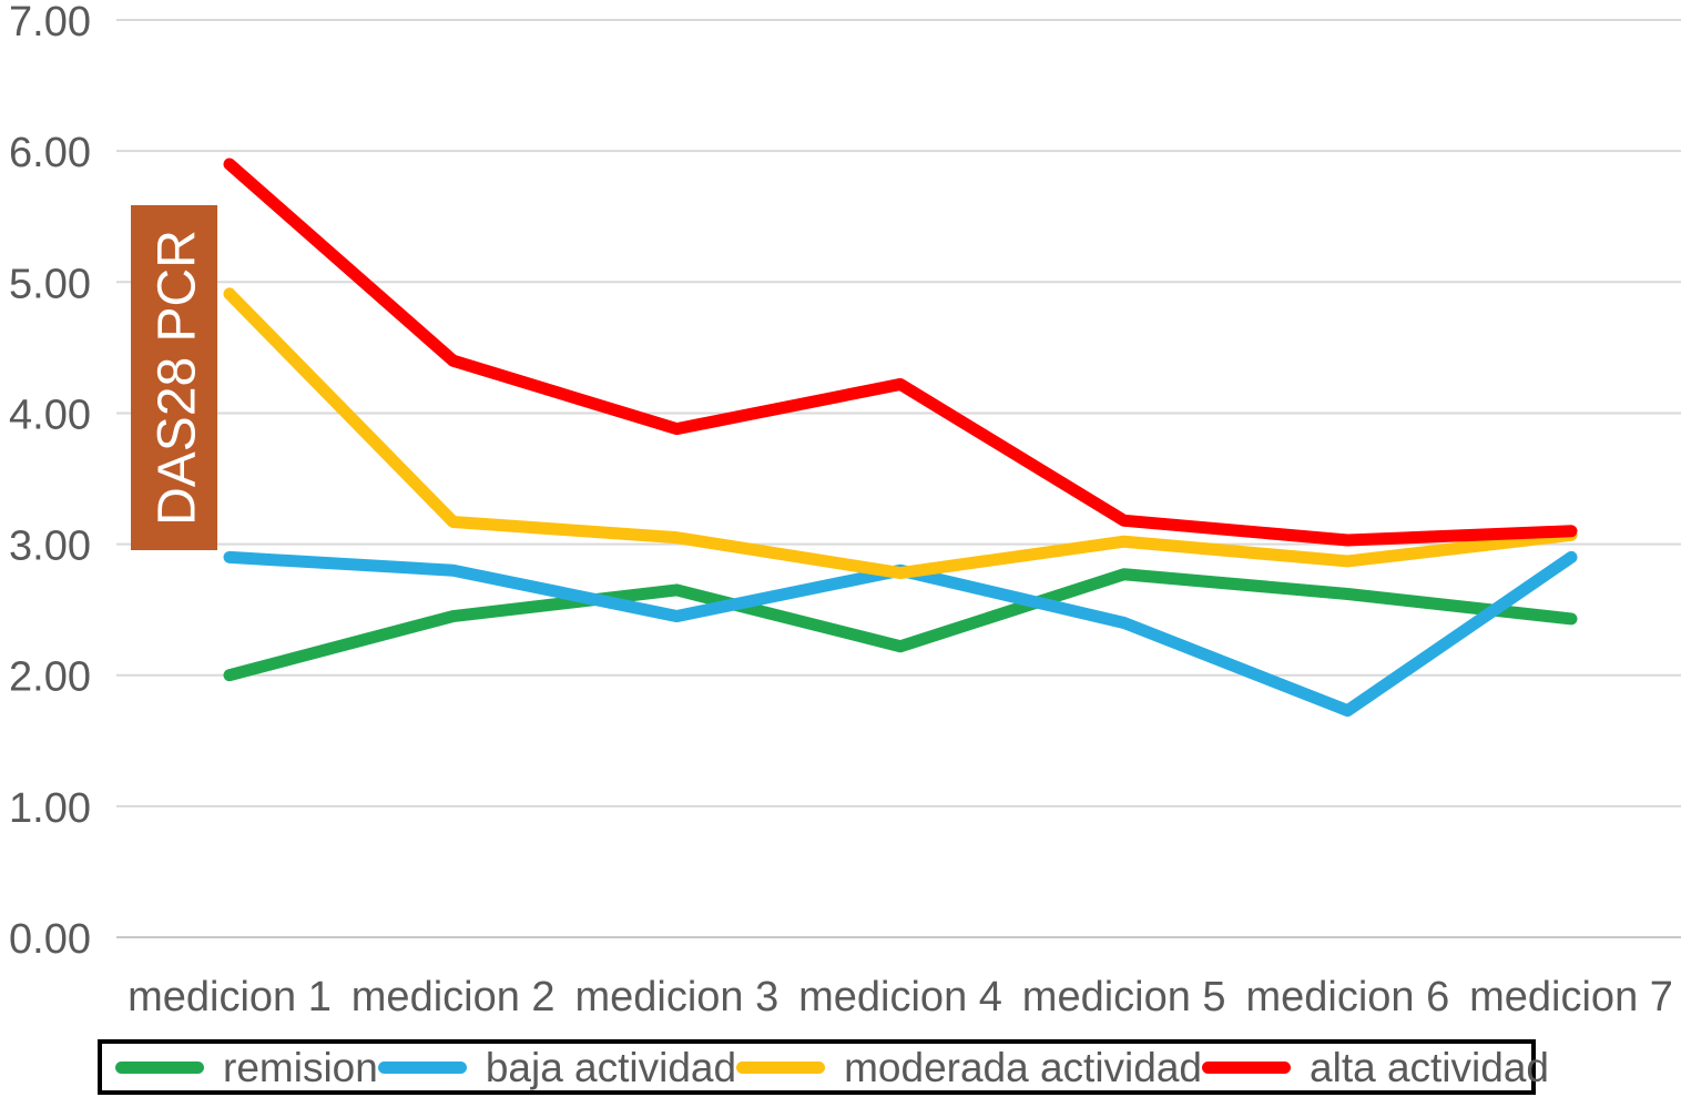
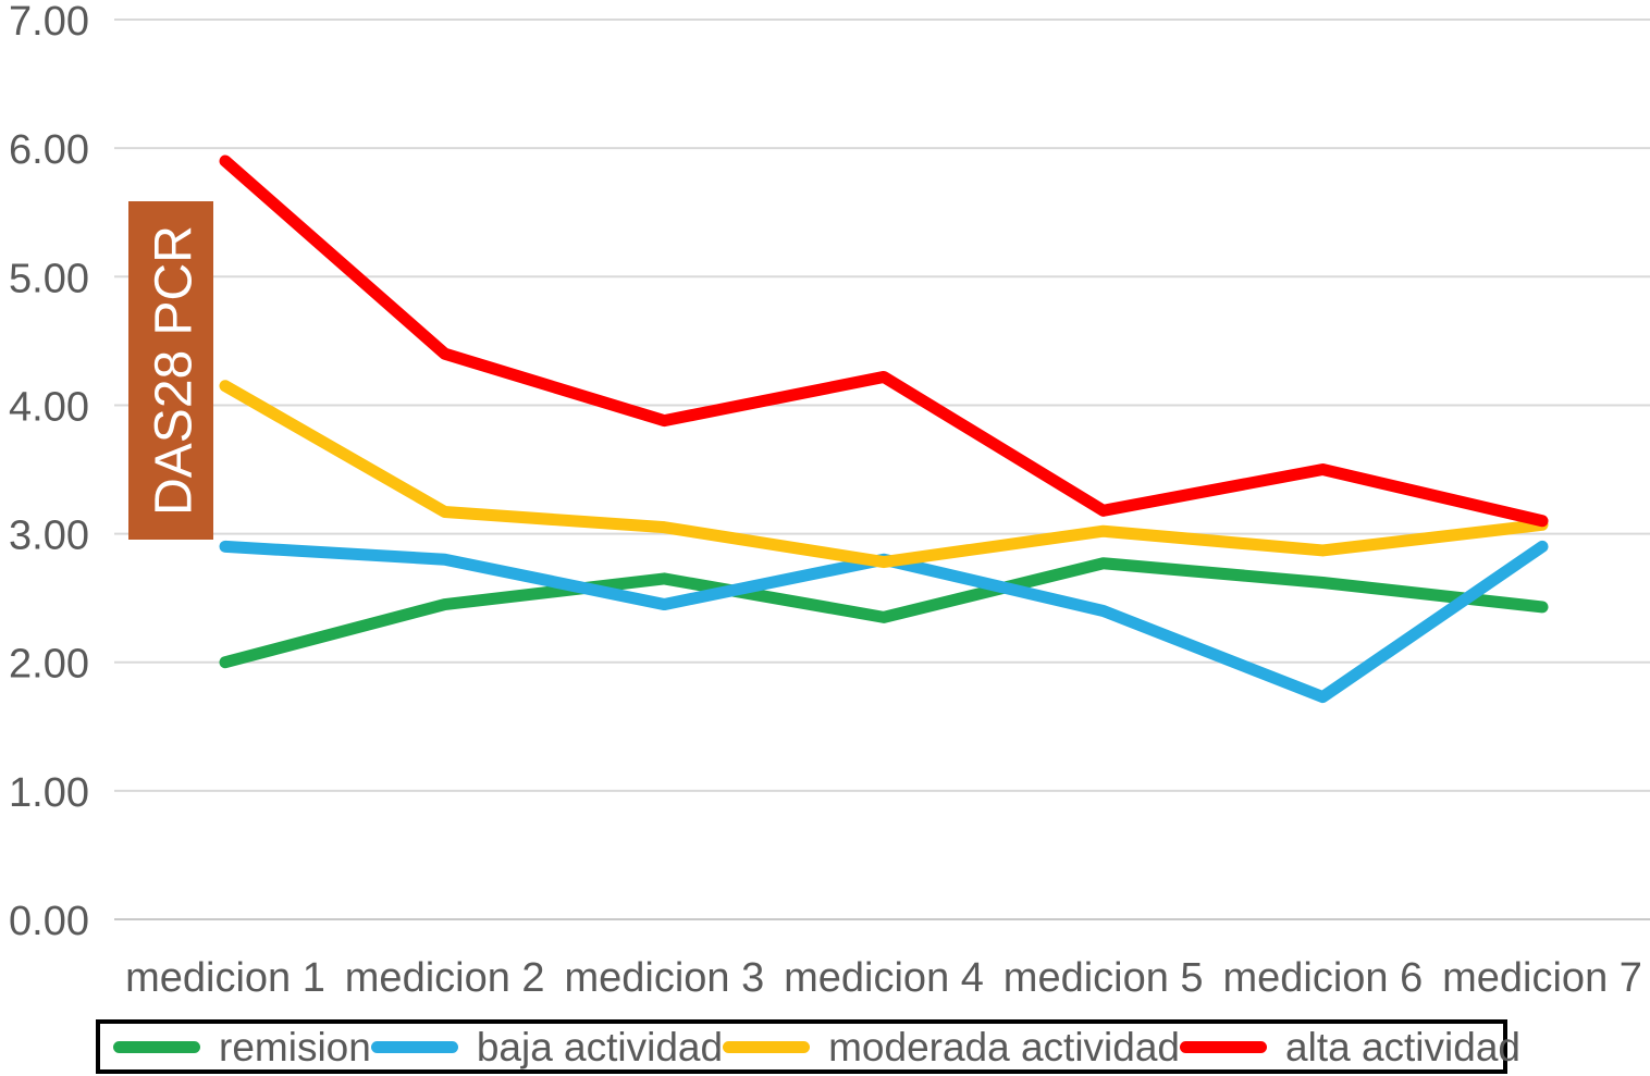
moderada actividad/medicion 1: 4.91 -> 4.15
remision/medicion 4: 2.22 -> 2.35
alta actividad/medicion 6: 3.03 -> 3.50
